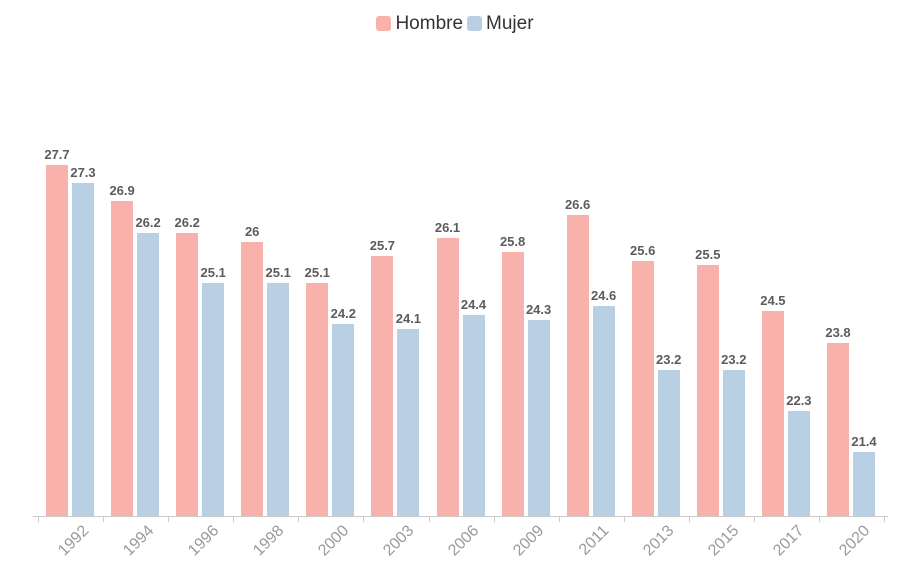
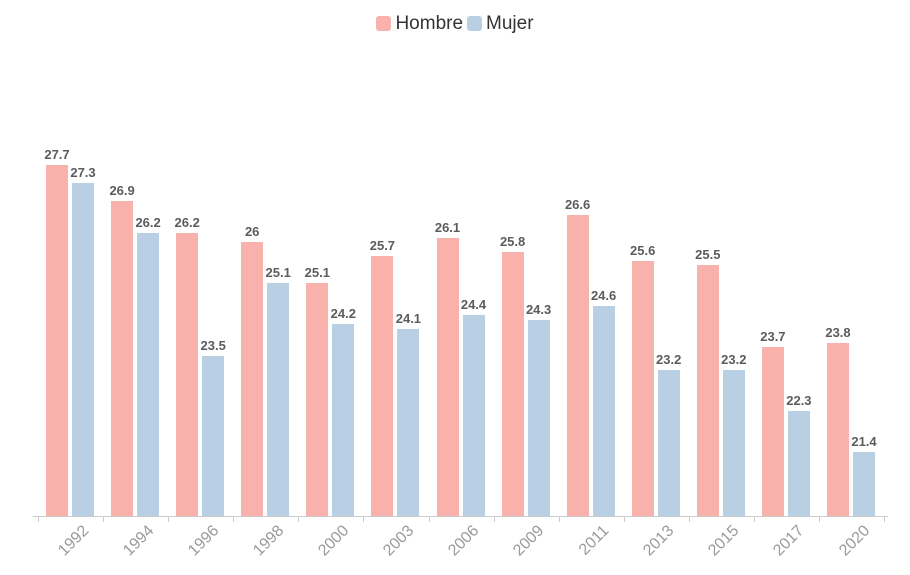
Mujer/1996: 25.1 -> 23.5
Hombre/2017: 24.5 -> 23.7
